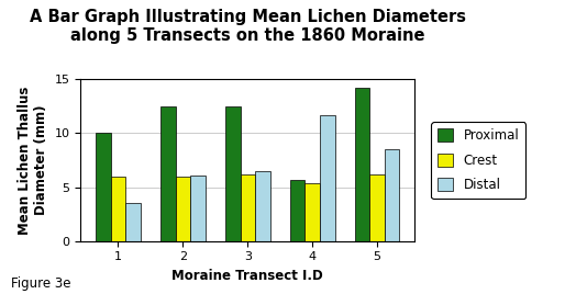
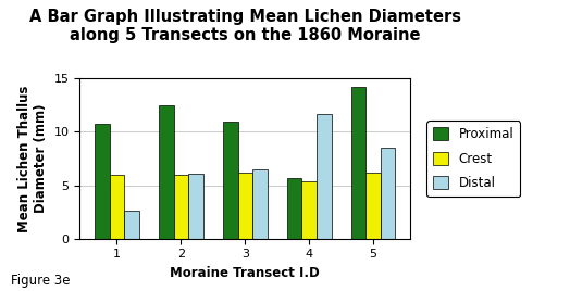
Proximal/1: 10.0 -> 10.8
Distal/1: 3.5 -> 2.6
Proximal/3: 12.5 -> 11.0
